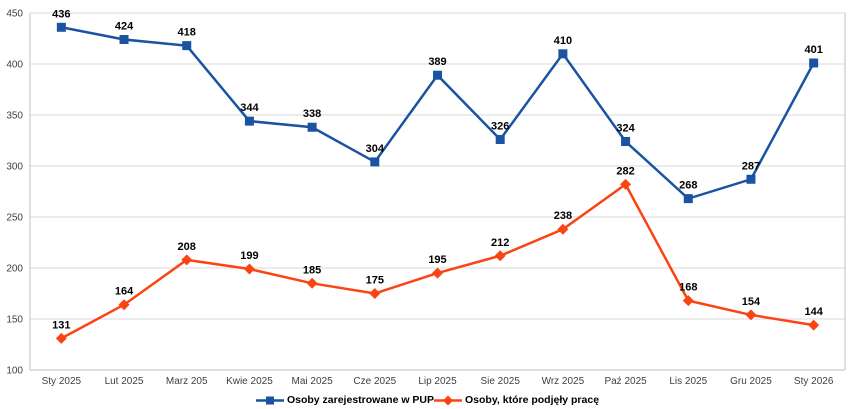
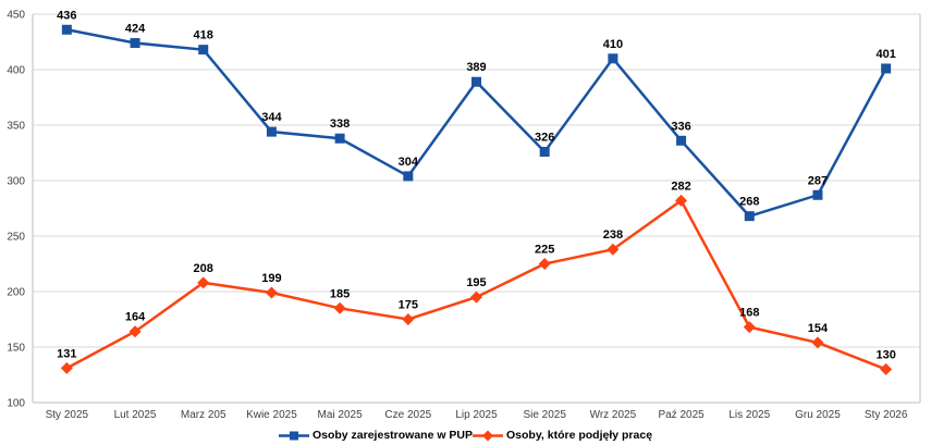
Osoby, które podjęły pracę/Sie 2025: 212 -> 225
Osoby zarejestrowane w PUP/Paź 2025: 324 -> 336
Osoby, które podjęły pracę/Sty 2026: 144 -> 130
